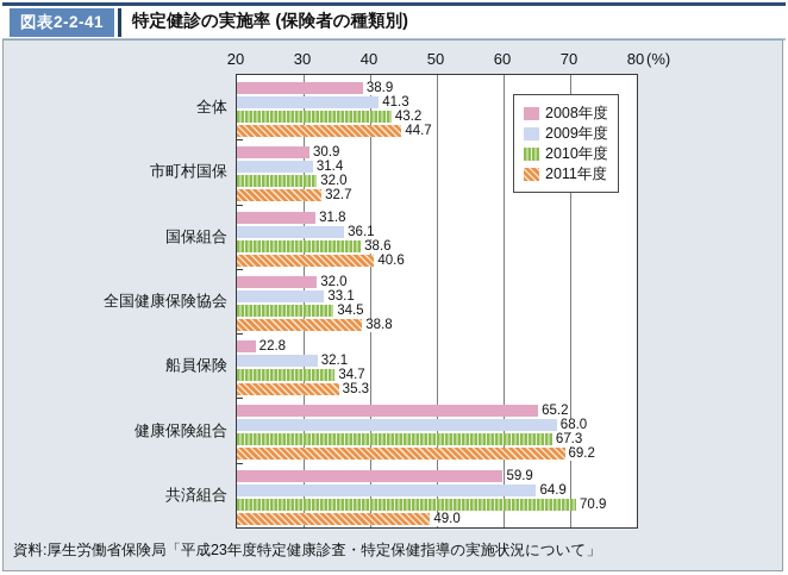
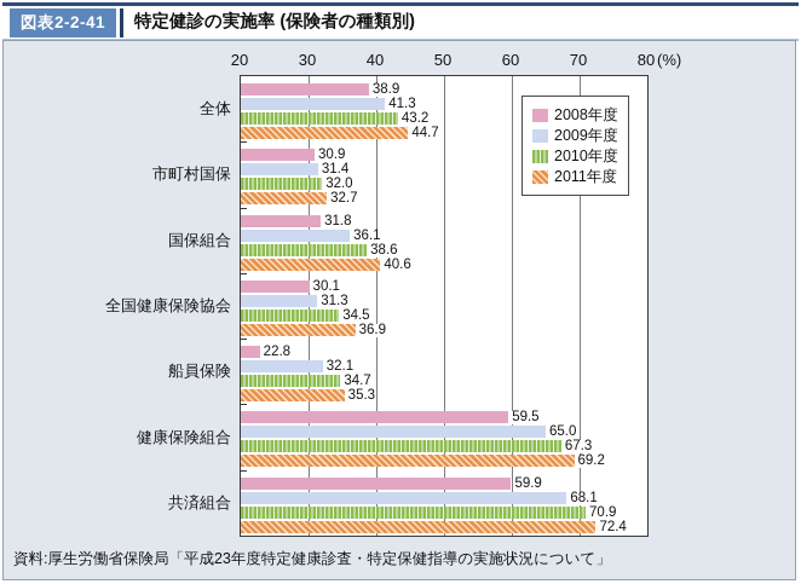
2008年度/全国健康保険協会: 32.0 -> 30.1
2009年度/全国健康保険協会: 33.1 -> 31.3
2011年度/全国健康保険協会: 38.8 -> 36.9
2008年度/健康保険組合: 65.2 -> 59.5
2009年度/健康保険組合: 68.0 -> 65.0
2009年度/共済組合: 64.9 -> 68.1
2011年度/共済組合: 49.0 -> 72.4
